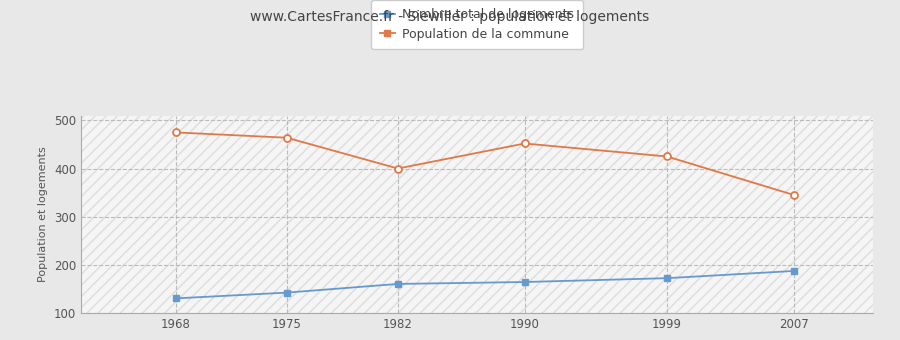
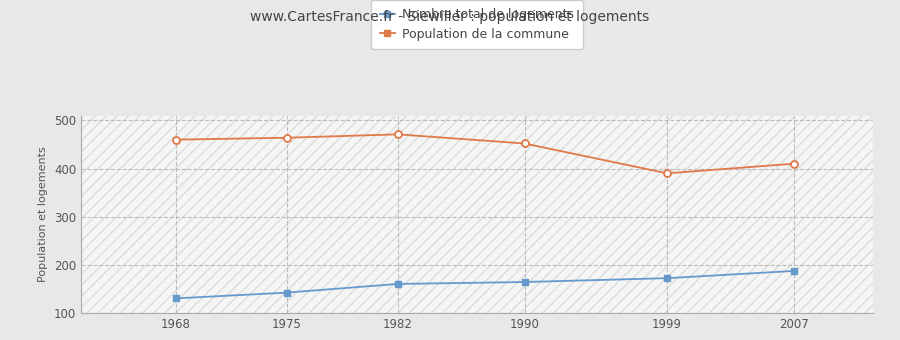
Population de la commune/1968: 475 -> 460
Population de la commune/1982: 400 -> 471
Population de la commune/1999: 425 -> 390
Population de la commune/2007: 345 -> 410
